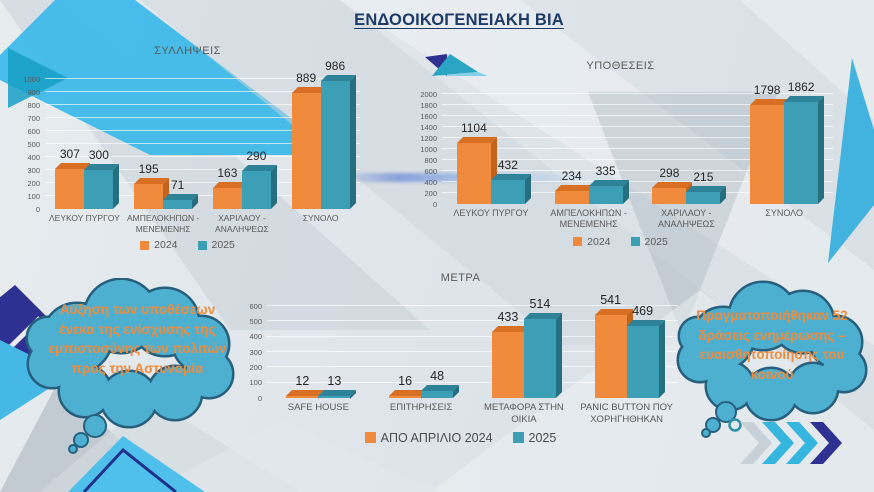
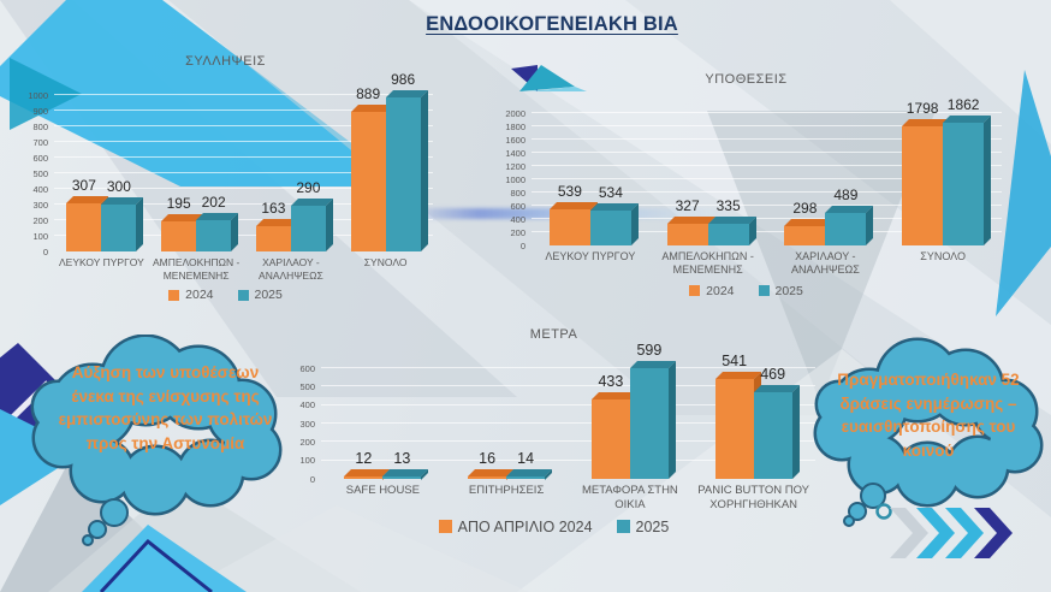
ΣΥΛΛΗΨΕΙΣ/2025/ΑΜΠΕΛΟΚΗΠΩΝ - ΜΕΝΕΜΕΝΗΣ: 71 -> 202
ΥΠΟΘΕΣΕΙΣ/2024/ΛΕΥΚΟΥ ΠΥΡΓΟΥ: 1104 -> 539
ΥΠΟΘΕΣΕΙΣ/2025/ΛΕΥΚΟΥ ΠΥΡΓΟΥ: 432 -> 534
ΥΠΟΘΕΣΕΙΣ/2024/ΑΜΠΕΛΟΚΗΠΩΝ - ΜΕΝΕΜΕΝΗΣ: 234 -> 327
ΥΠΟΘΕΣΕΙΣ/2025/ΧΑΡΙΛΑΟΥ - ΑΝΑΛΗΨΕΩΣ: 215 -> 489
ΜΕΤΡΑ/2025/ΕΠΙΤΗΡΗΣΕΙΣ: 48 -> 14
ΜΕΤΡΑ/2025/ΜΕΤΑΦΟΡΑ ΣΤΗΝ ΟΙΚΙΑ: 514 -> 599
